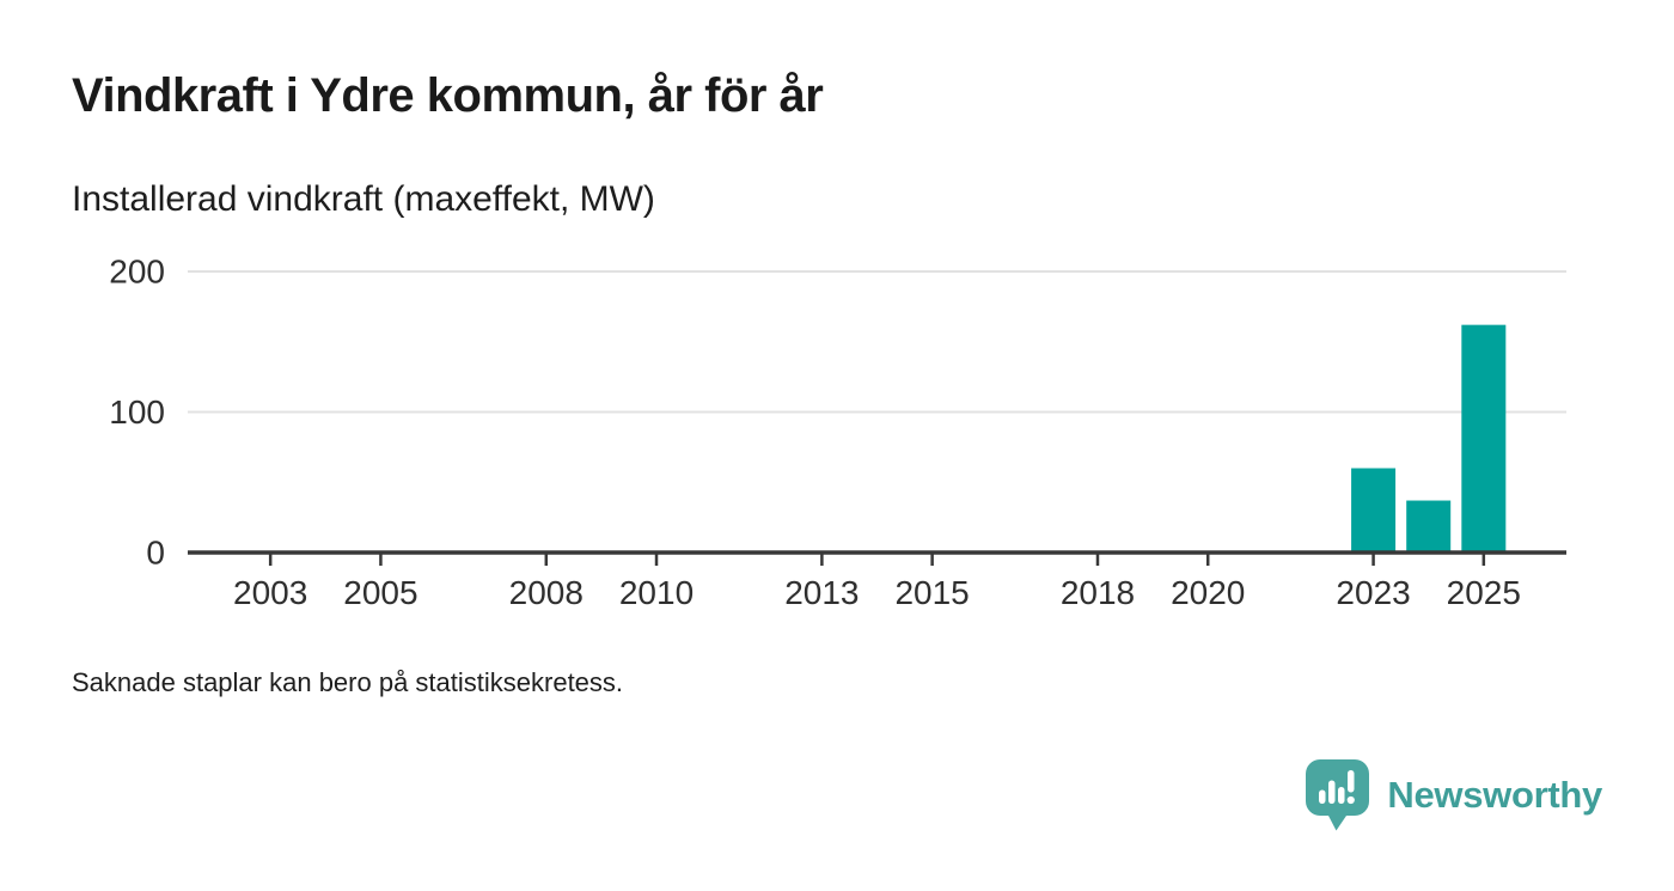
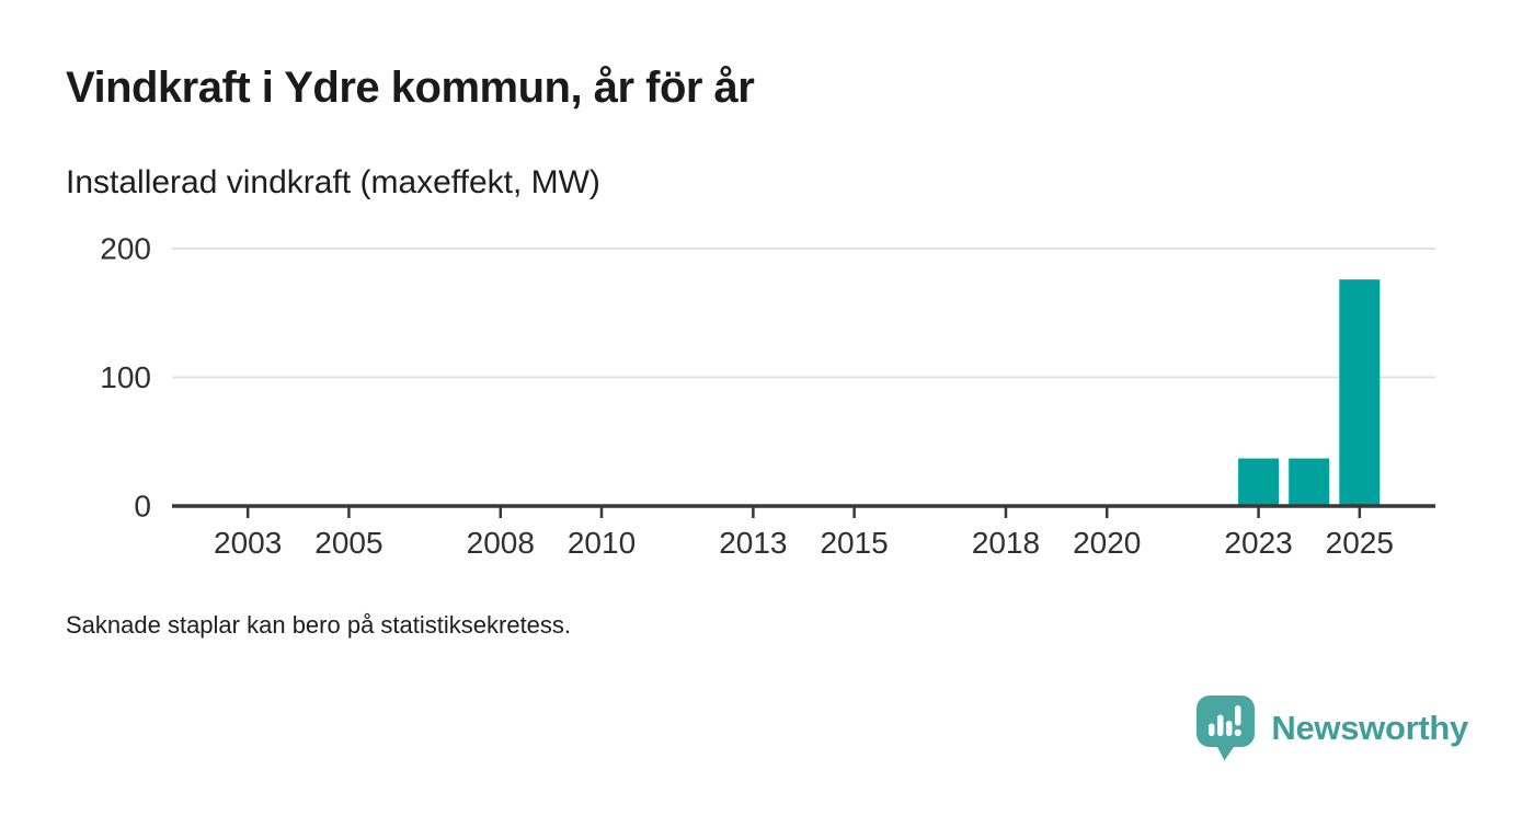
2023: 60 -> 37
2025: 162 -> 176
